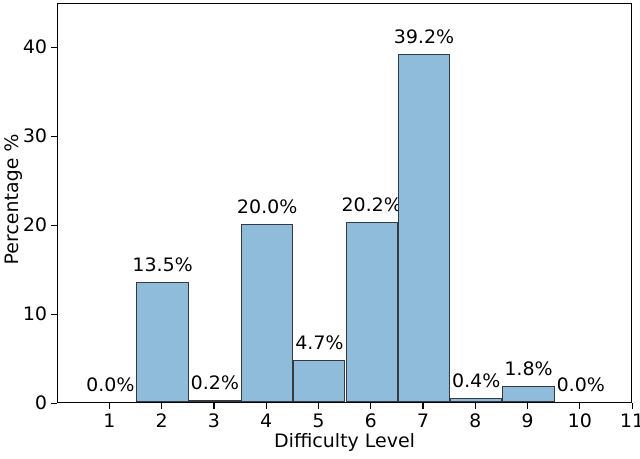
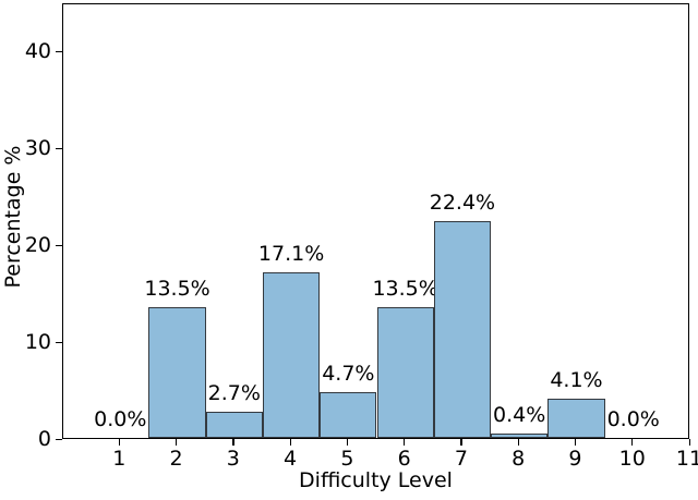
3: 0.2% -> 2.7%
4: 20.0% -> 17.1%
6: 20.2% -> 13.5%
7: 39.2% -> 22.4%
9: 1.8% -> 4.1%
